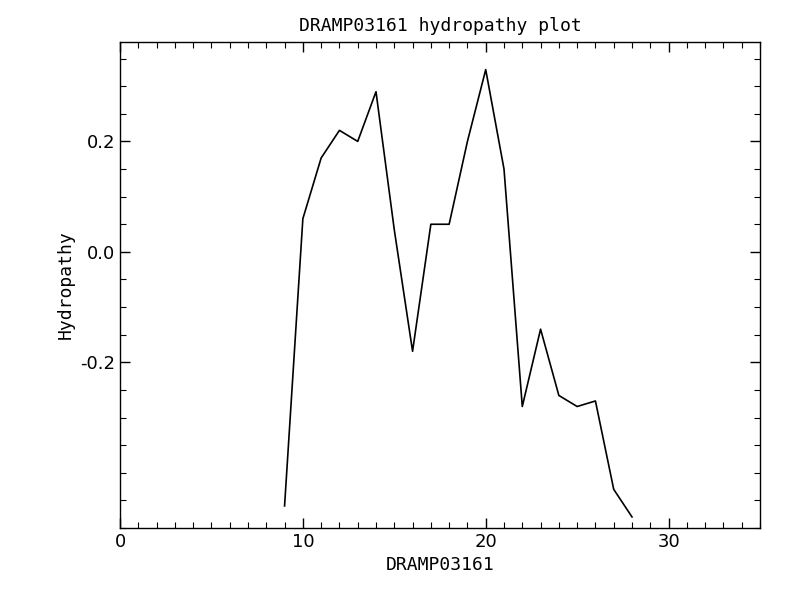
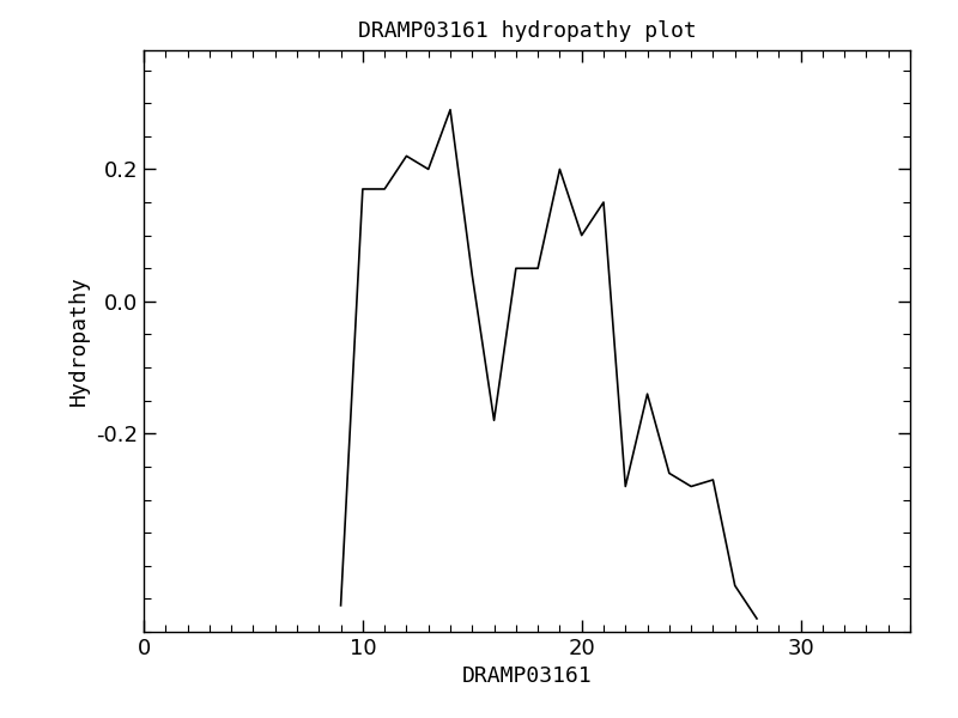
10: 0.06 -> 0.17
20: 0.33 -> 0.10
